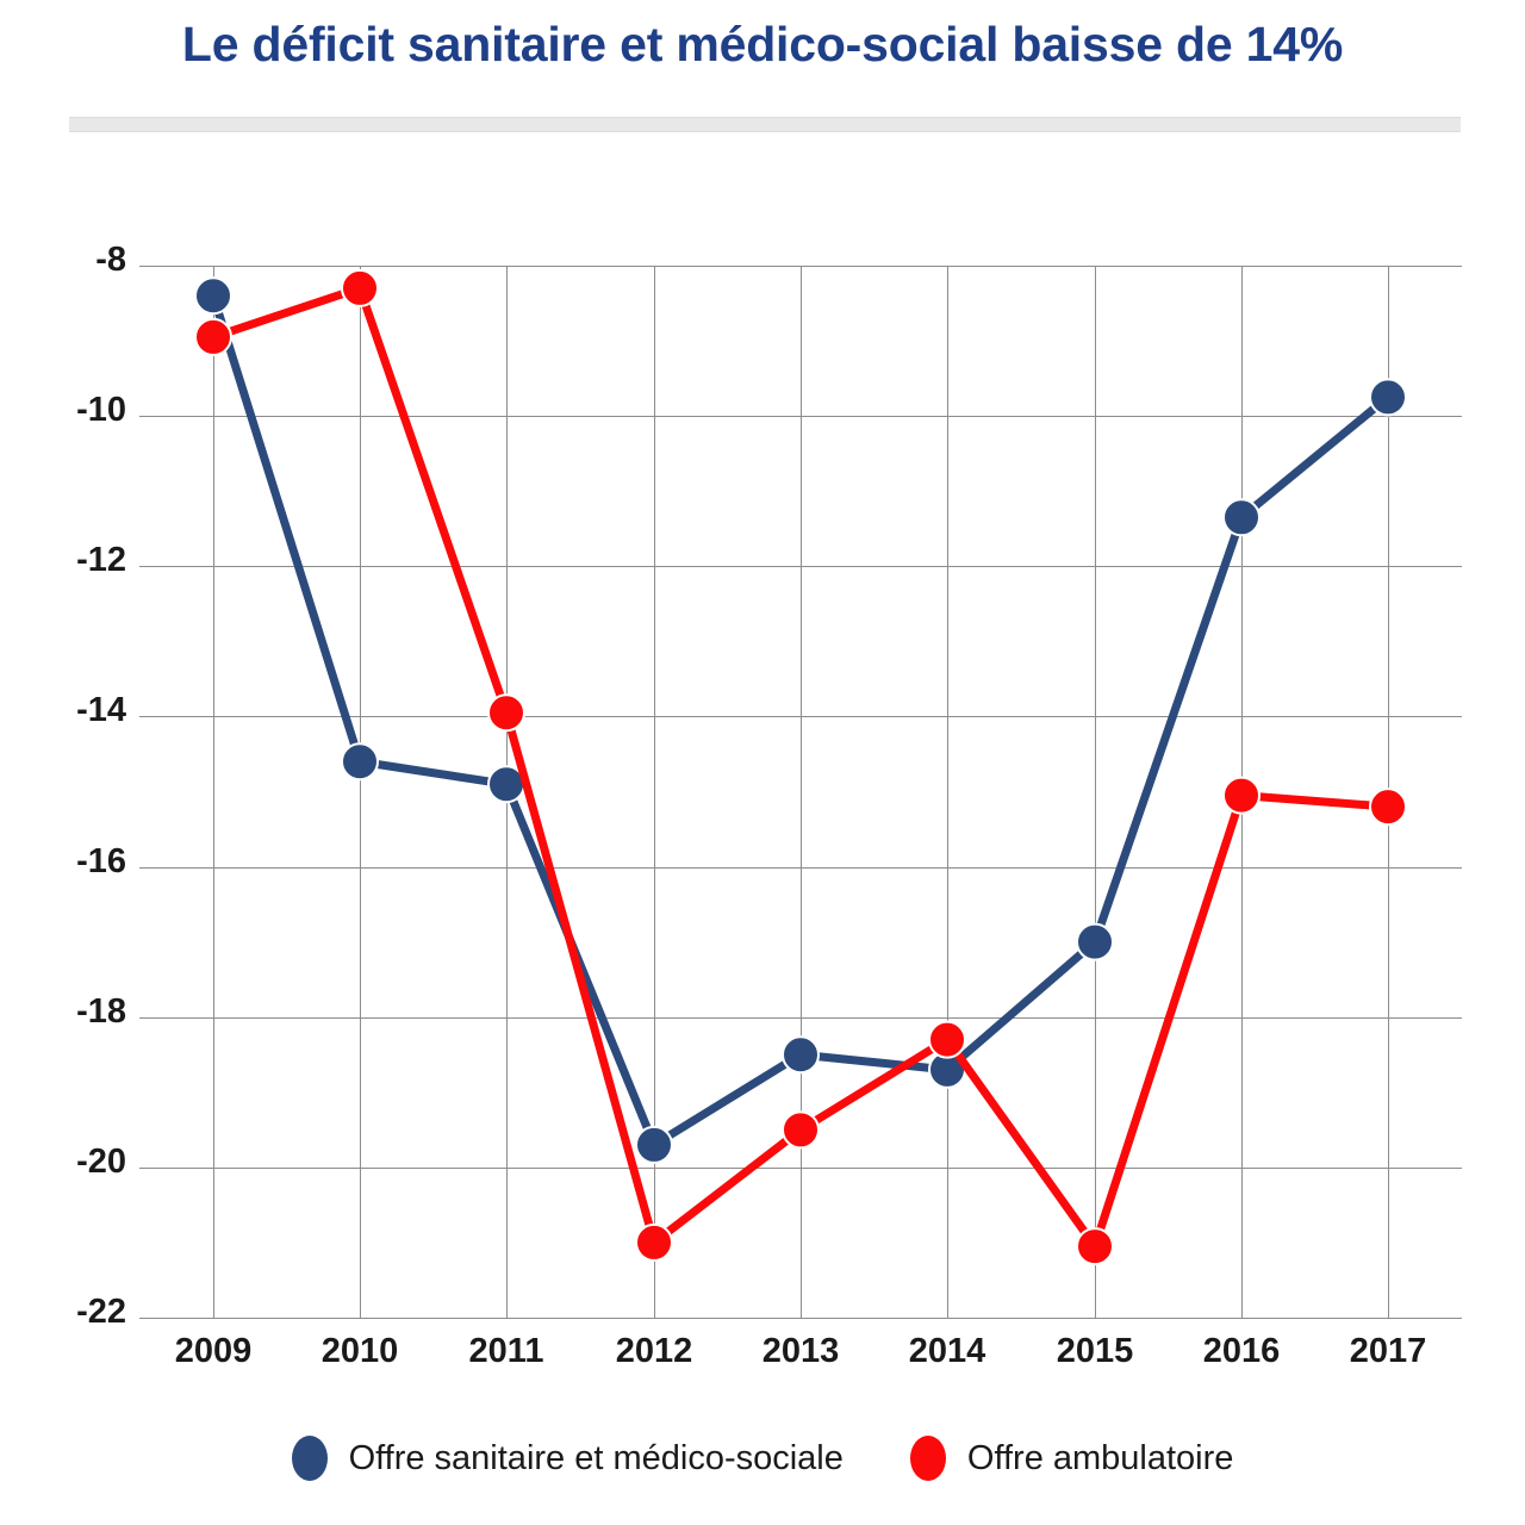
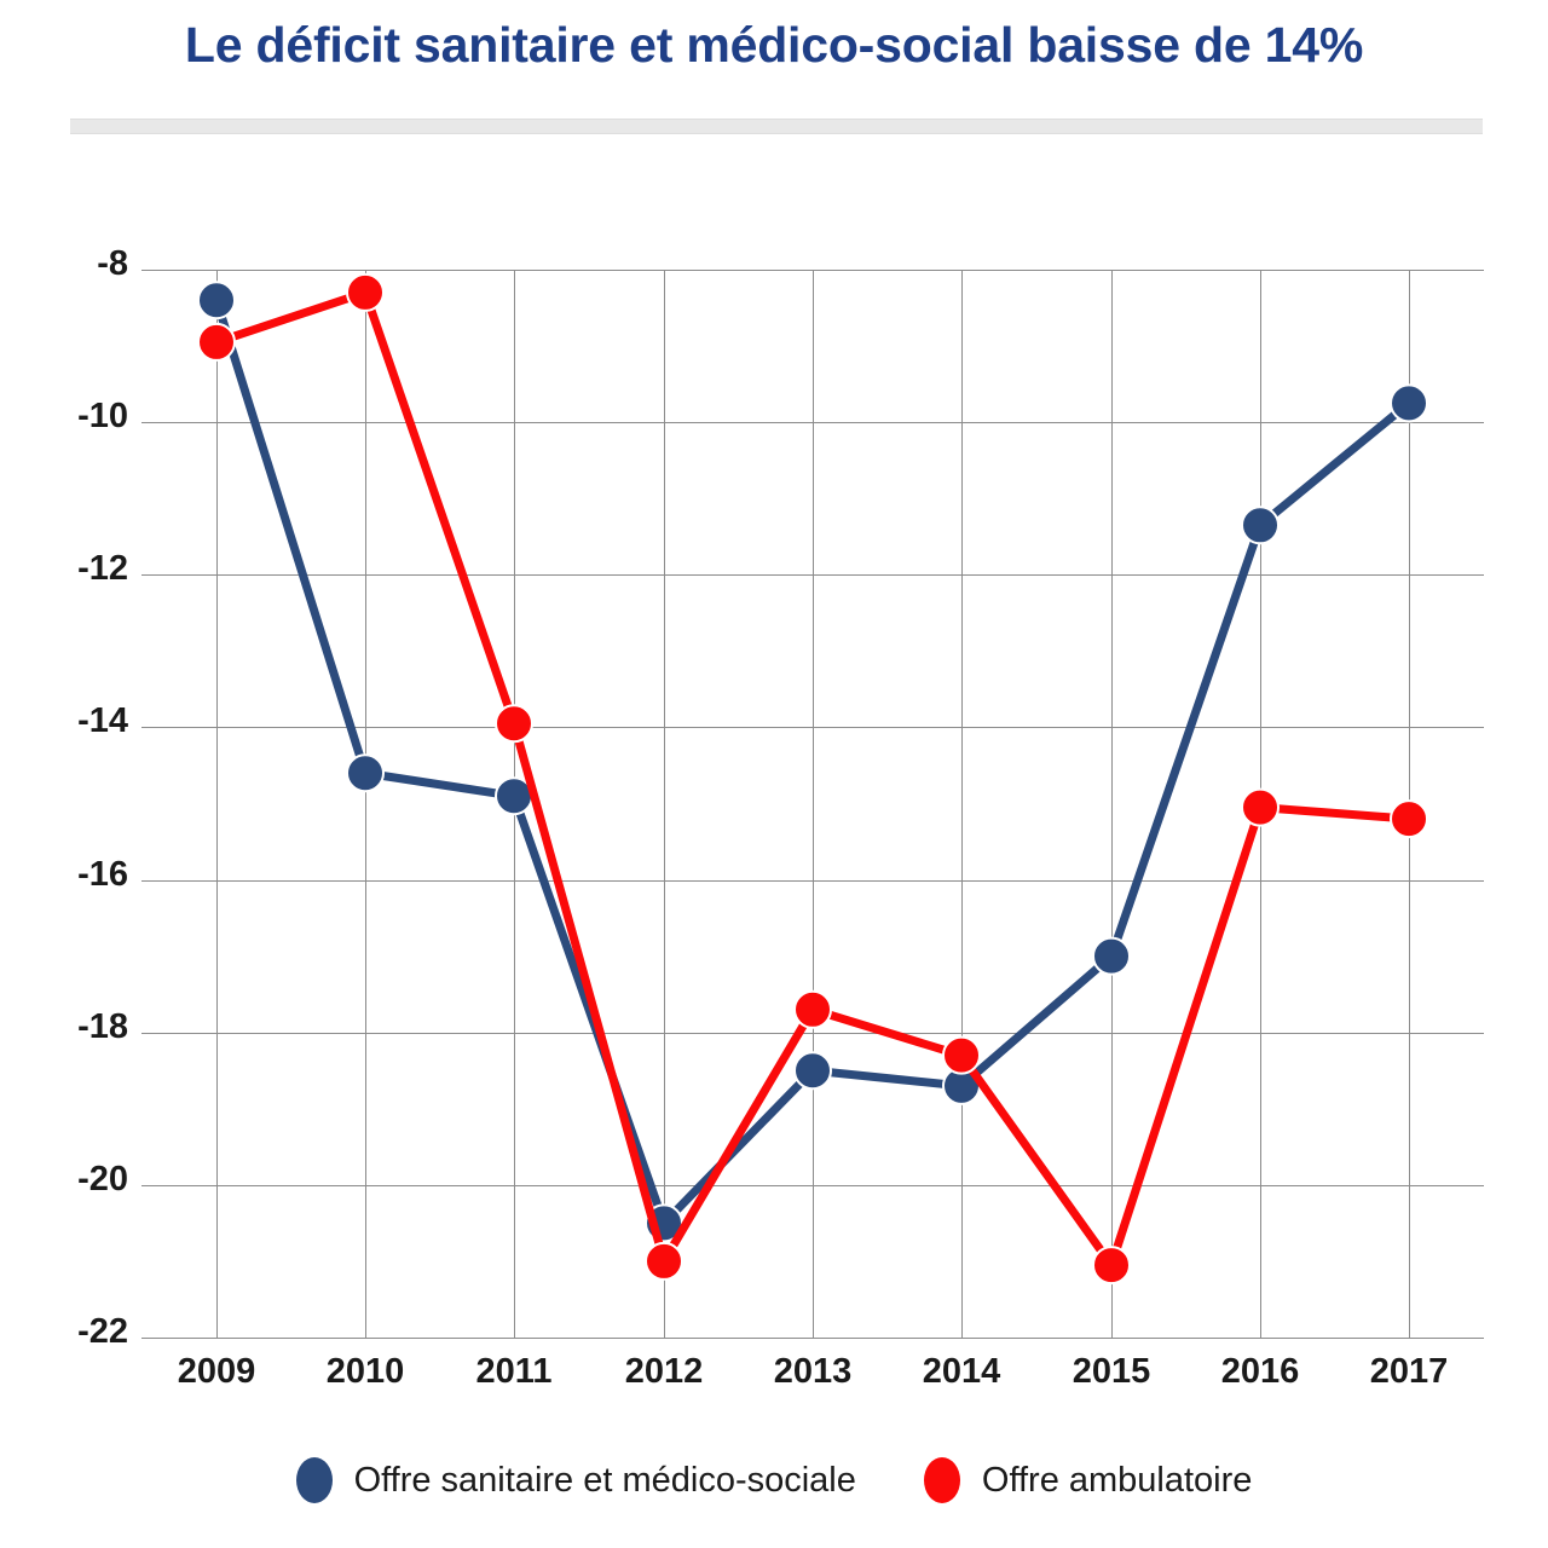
Offre sanitaire et médico-sociale/2012: -19.7 -> -20.5
Offre ambulatoire/2013: -19.5 -> -17.7
